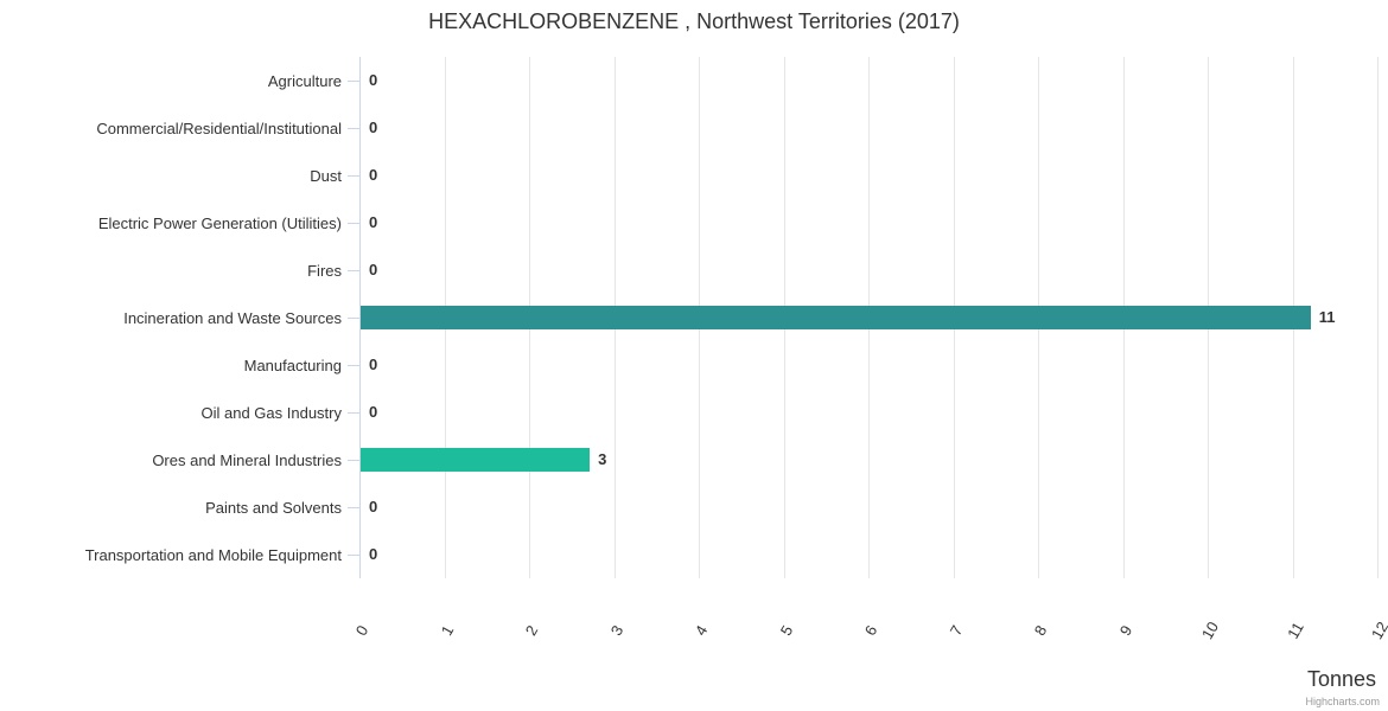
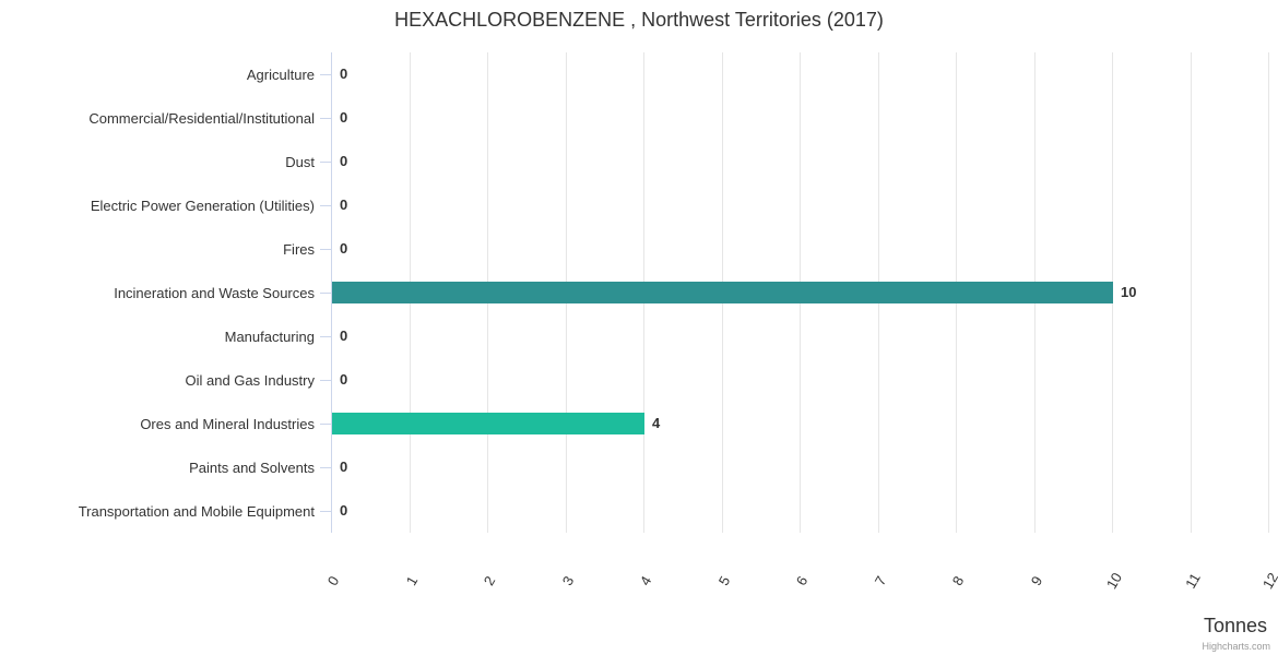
Incineration and Waste Sources: 11 -> 10
Ores and Mineral Industries: 3 -> 4
